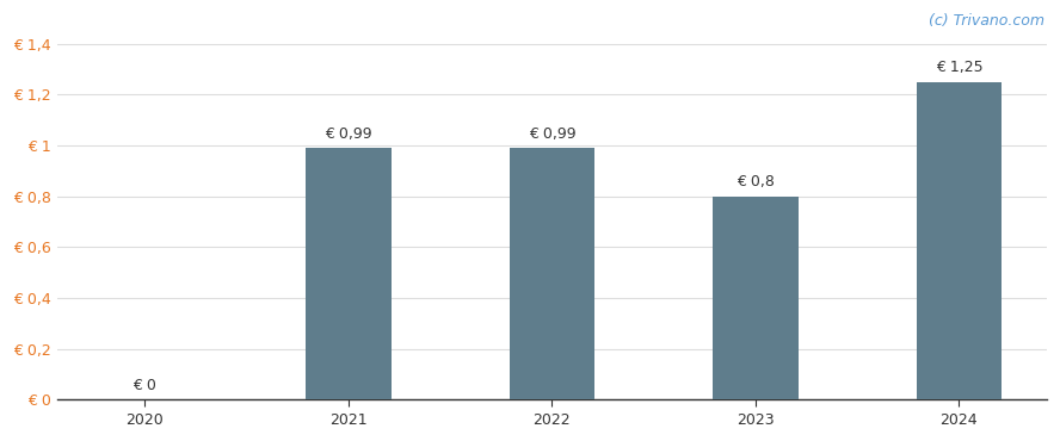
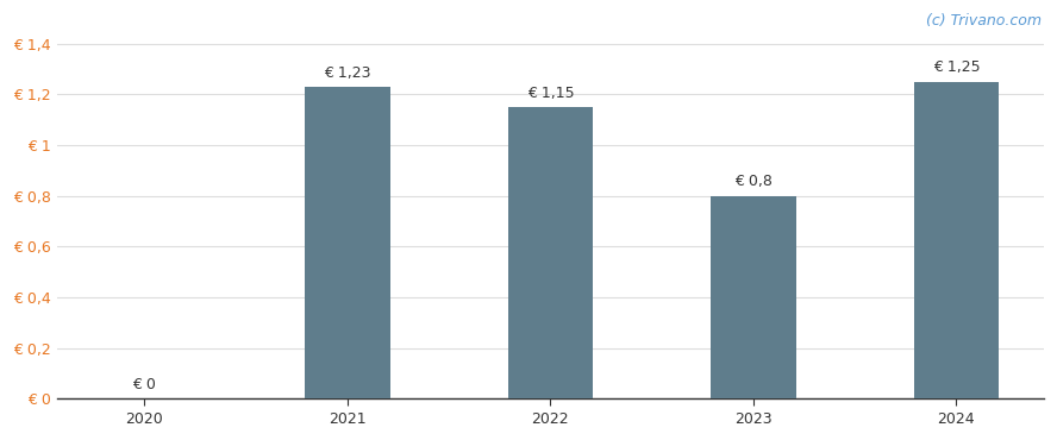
2021: 0,99 -> 1,23
2022: 0,99 -> 1,15
